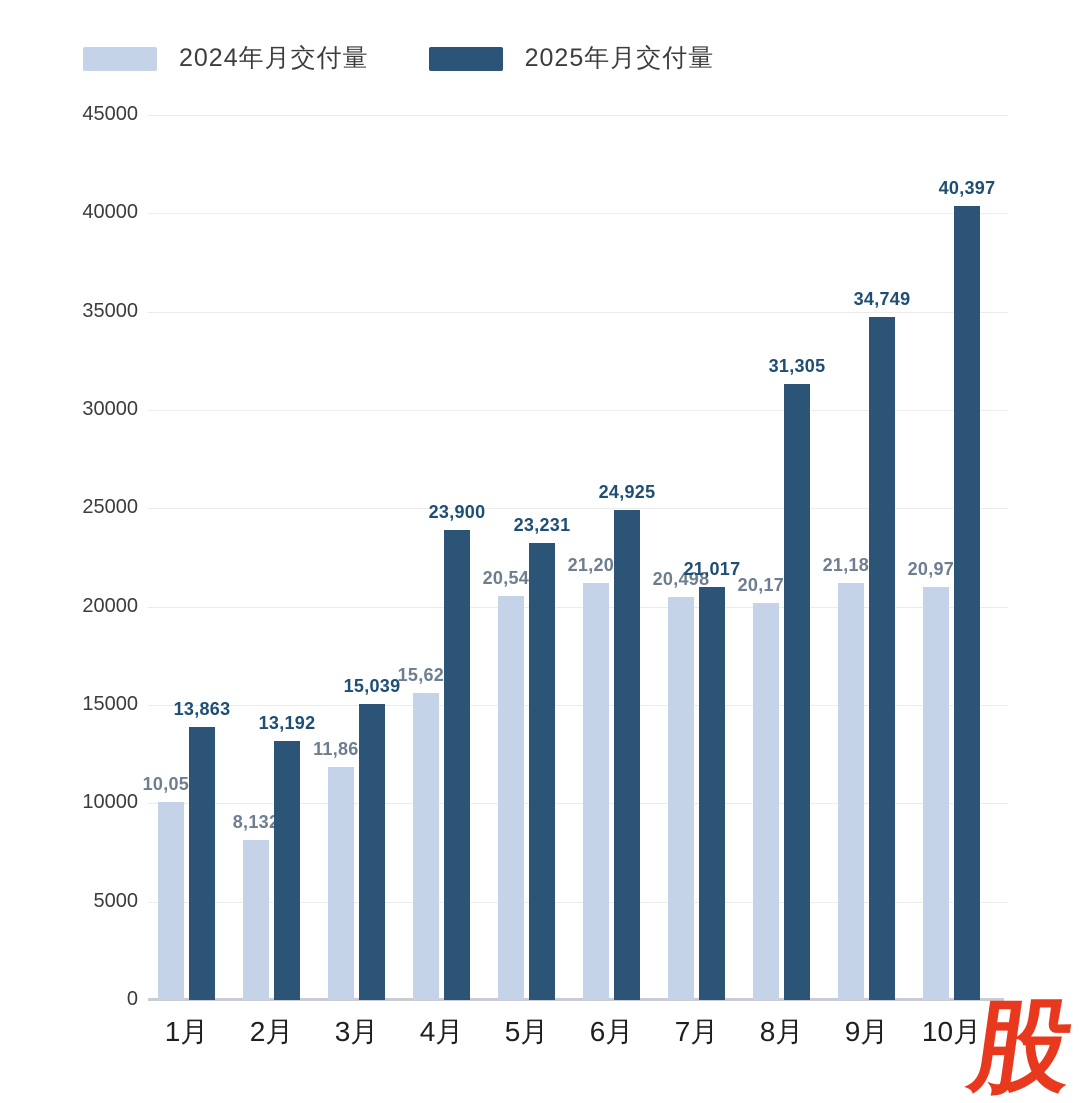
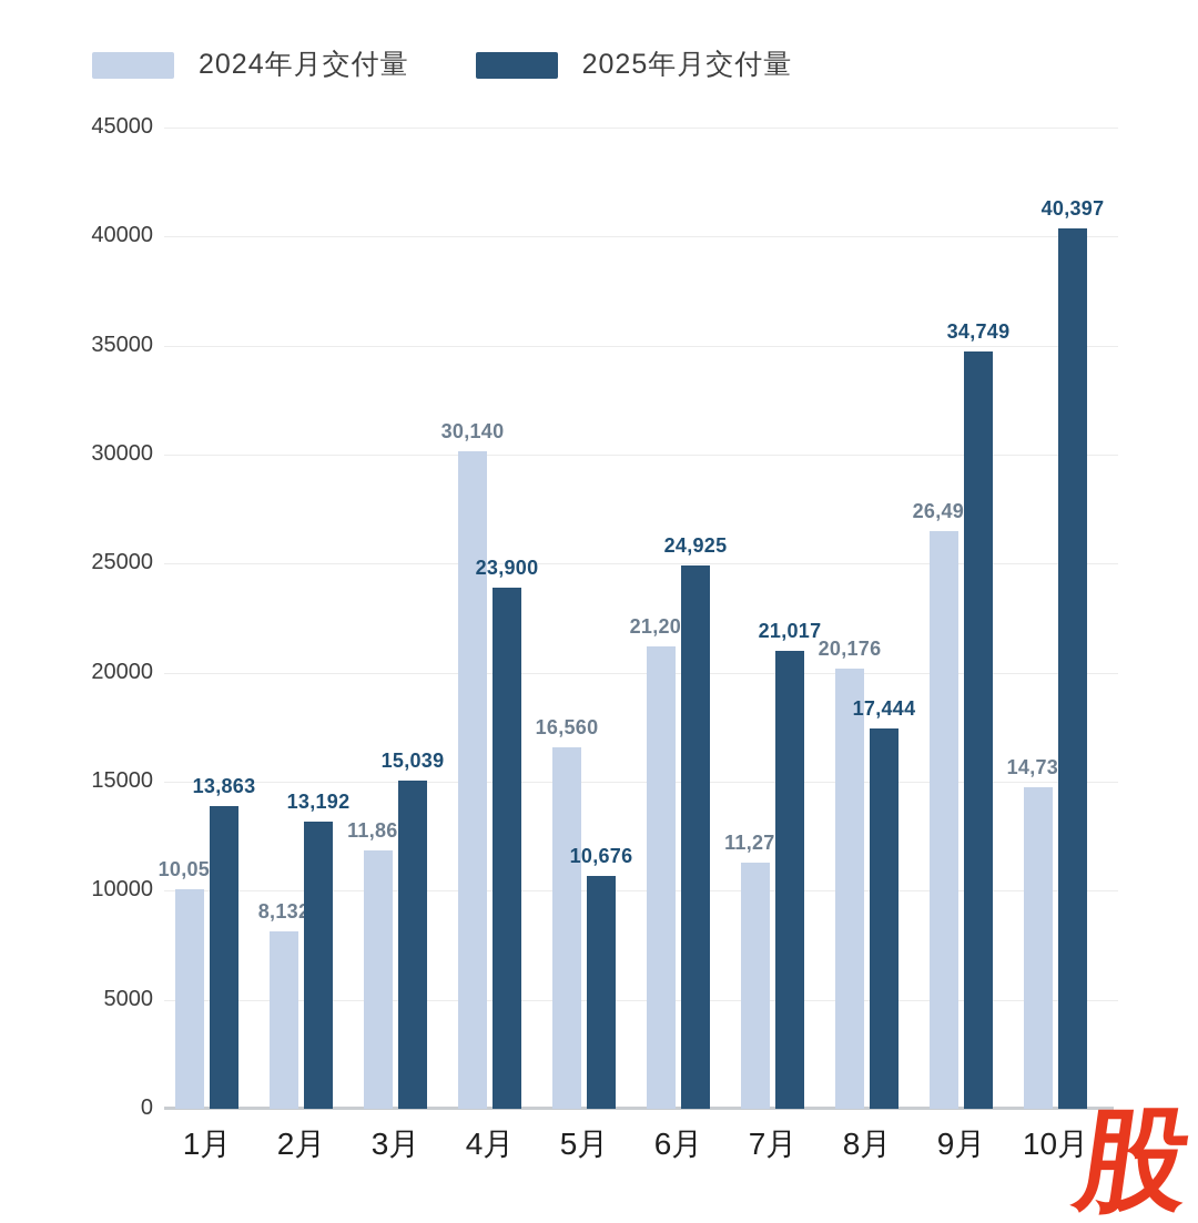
2024年月交付量/4月: 15,620 -> 30,140
2024年月交付量/5月: 20,544 -> 16,560
2025年月交付量/5月: 23,231 -> 10,676
2024年月交付量/7月: 20,498 -> 11,270
2025年月交付量/8月: 31,305 -> 17,444
2024年月交付量/9月: 21,181 -> 26,498
2024年月交付量/10月: 20,976 -> 14,734
